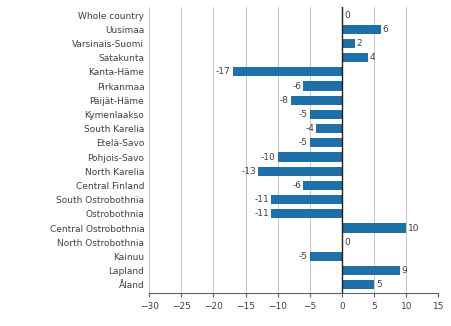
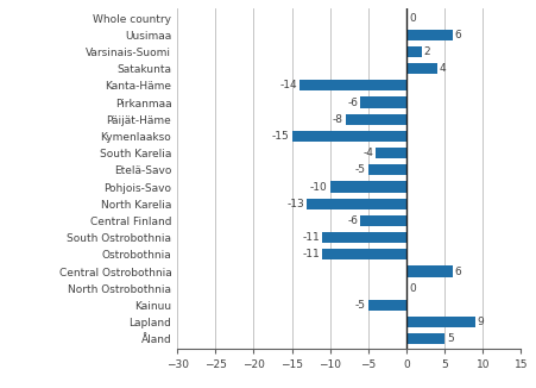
Kanta-Häme: -17 -> -14
Kymenlaakso: -5 -> -15
Central Ostrobothnia: 10 -> 6
